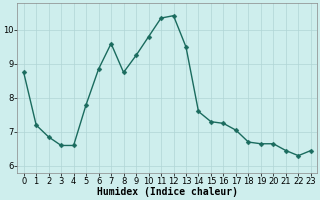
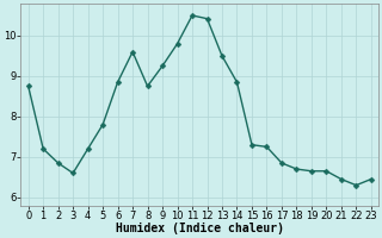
4: 6.60 -> 7.20
11: 10.35 -> 10.50
14: 7.60 -> 8.85
17: 7.05 -> 6.85
